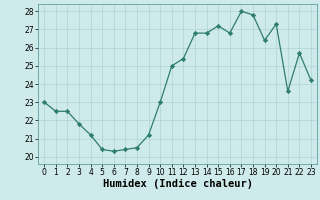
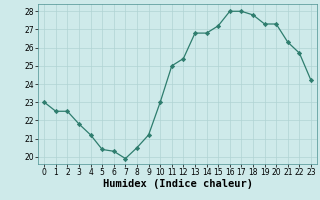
7: 20.4 -> 19.9
16: 26.8 -> 28.0
19: 26.4 -> 27.3
21: 23.6 -> 26.3
